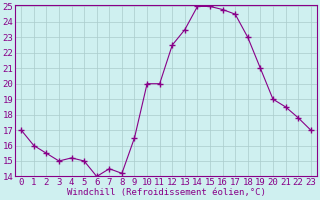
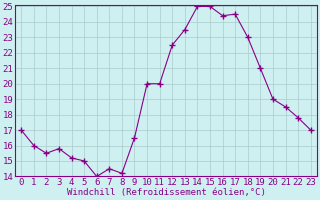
3: 15.0 -> 15.8
16: 24.8 -> 24.4
